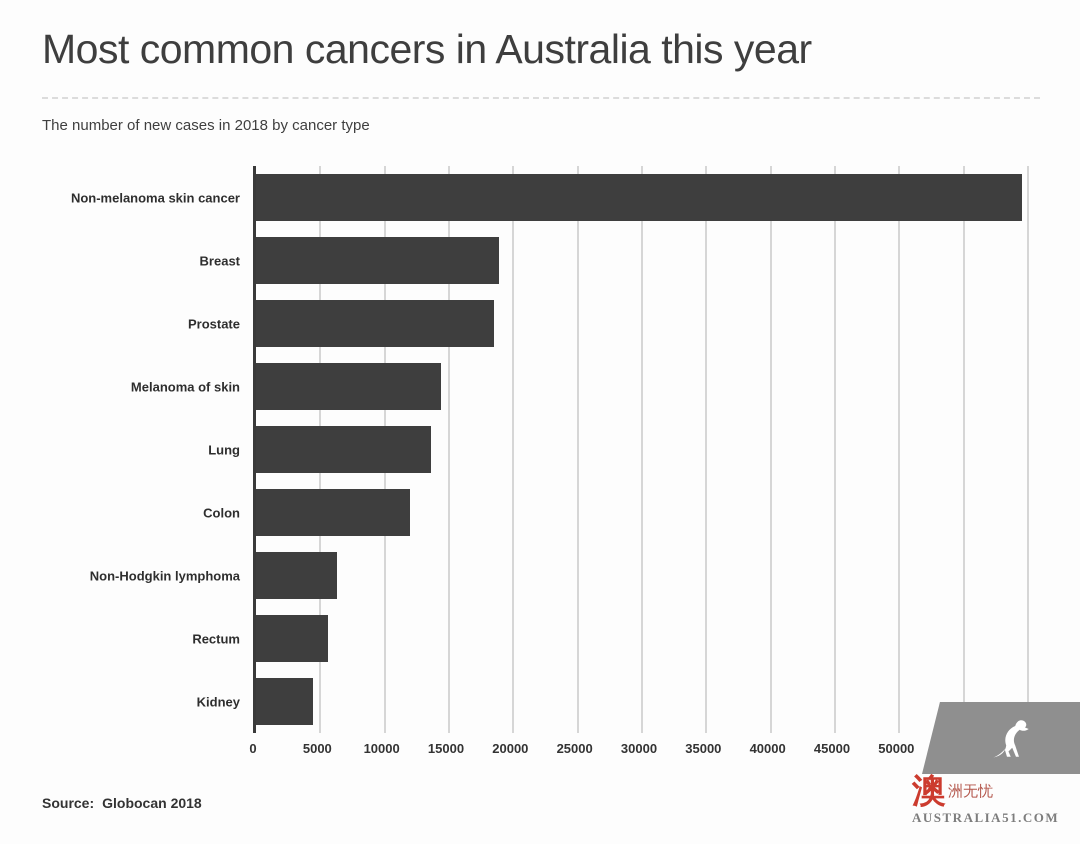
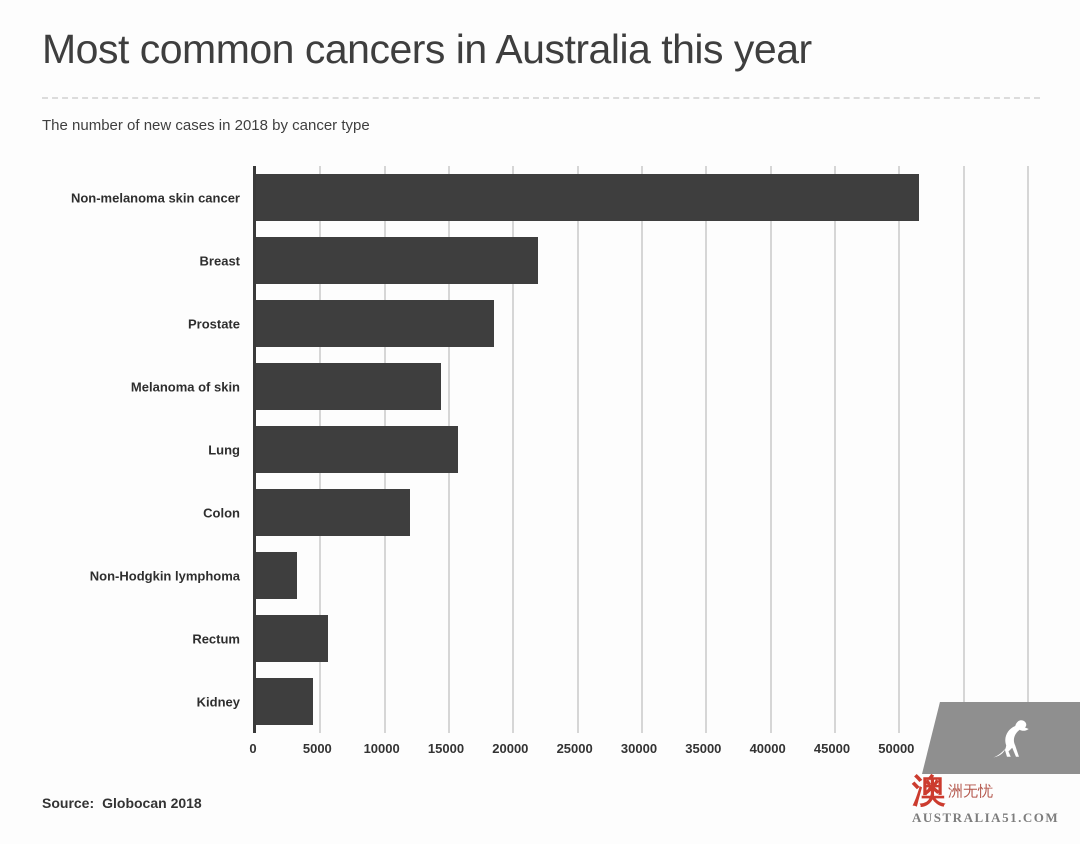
Non-melanoma skin cancer: 59500 -> 51500
Breast: 18900 -> 21900
Lung: 13600 -> 15700
Non-Hodgkin lymphoma: 6300 -> 3200
